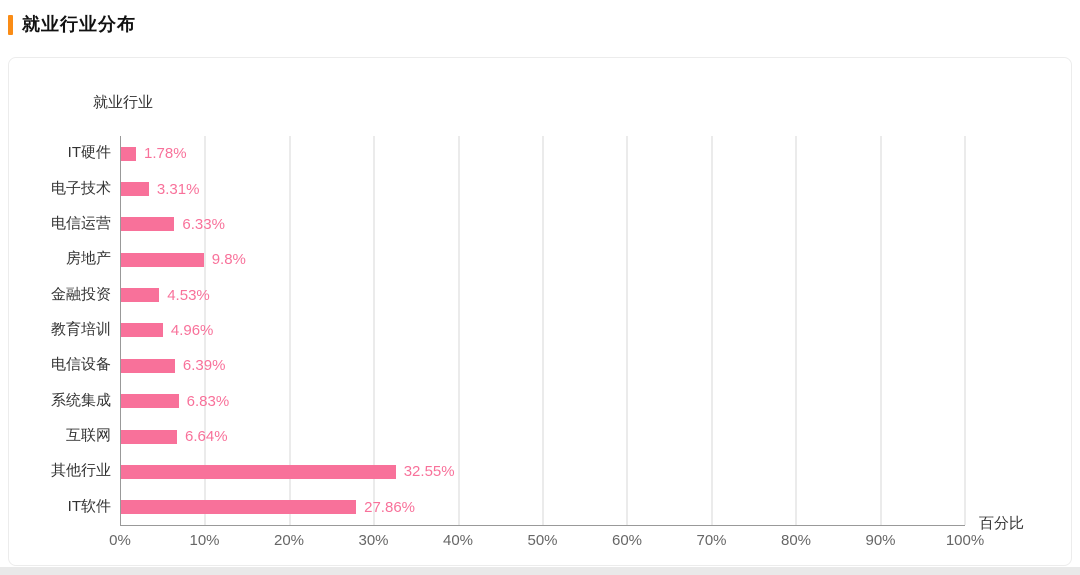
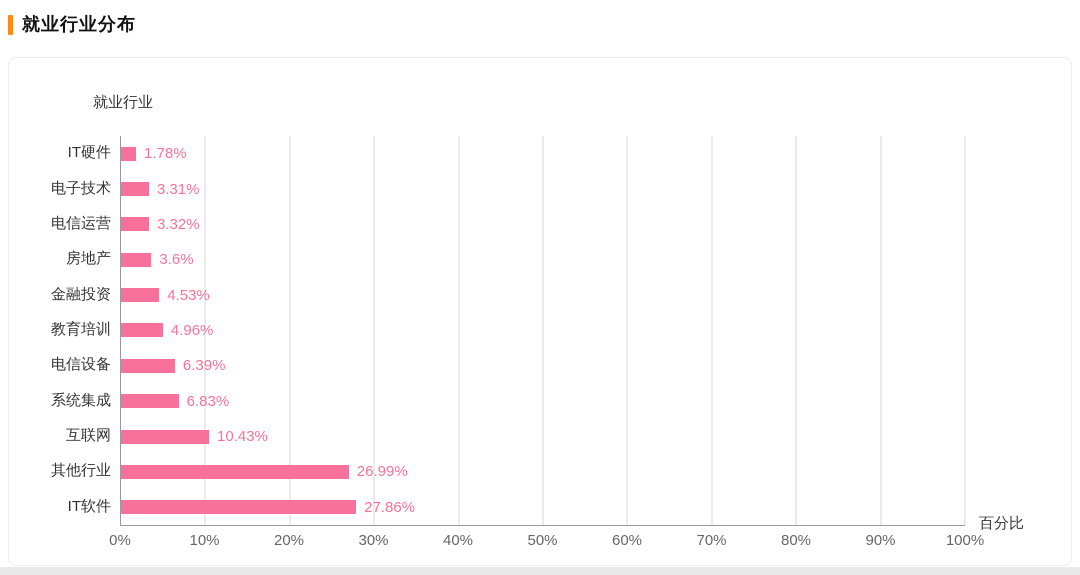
电信运营: 6.33% -> 3.32%
房地产: 9.8% -> 3.6%
互联网: 6.64% -> 10.43%
其他行业: 32.55% -> 26.99%
